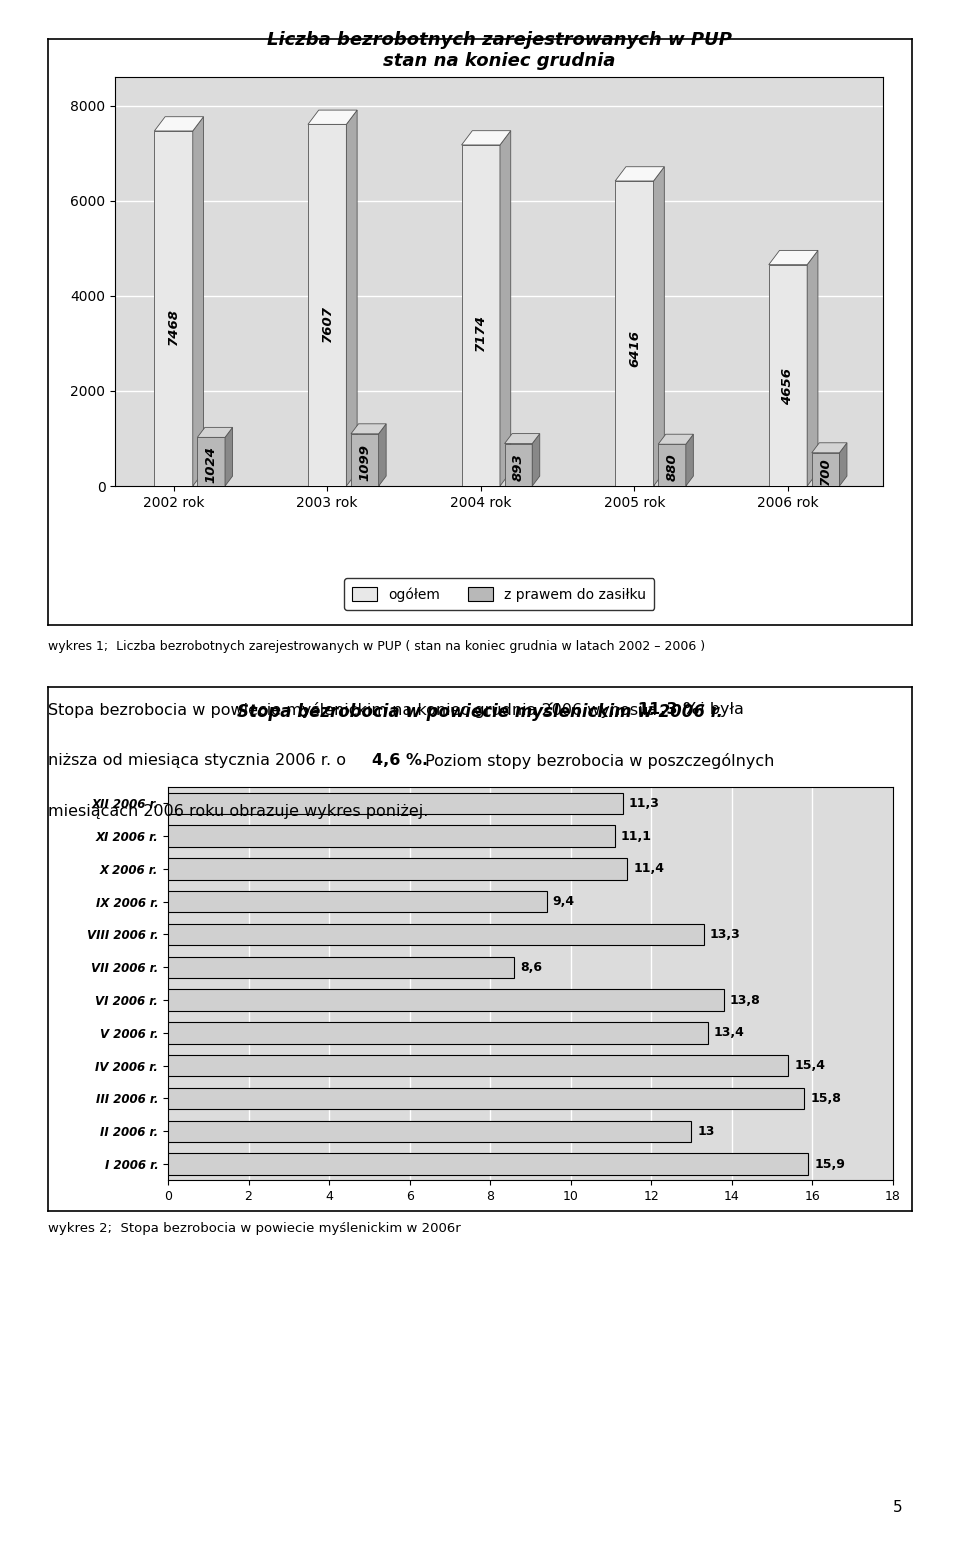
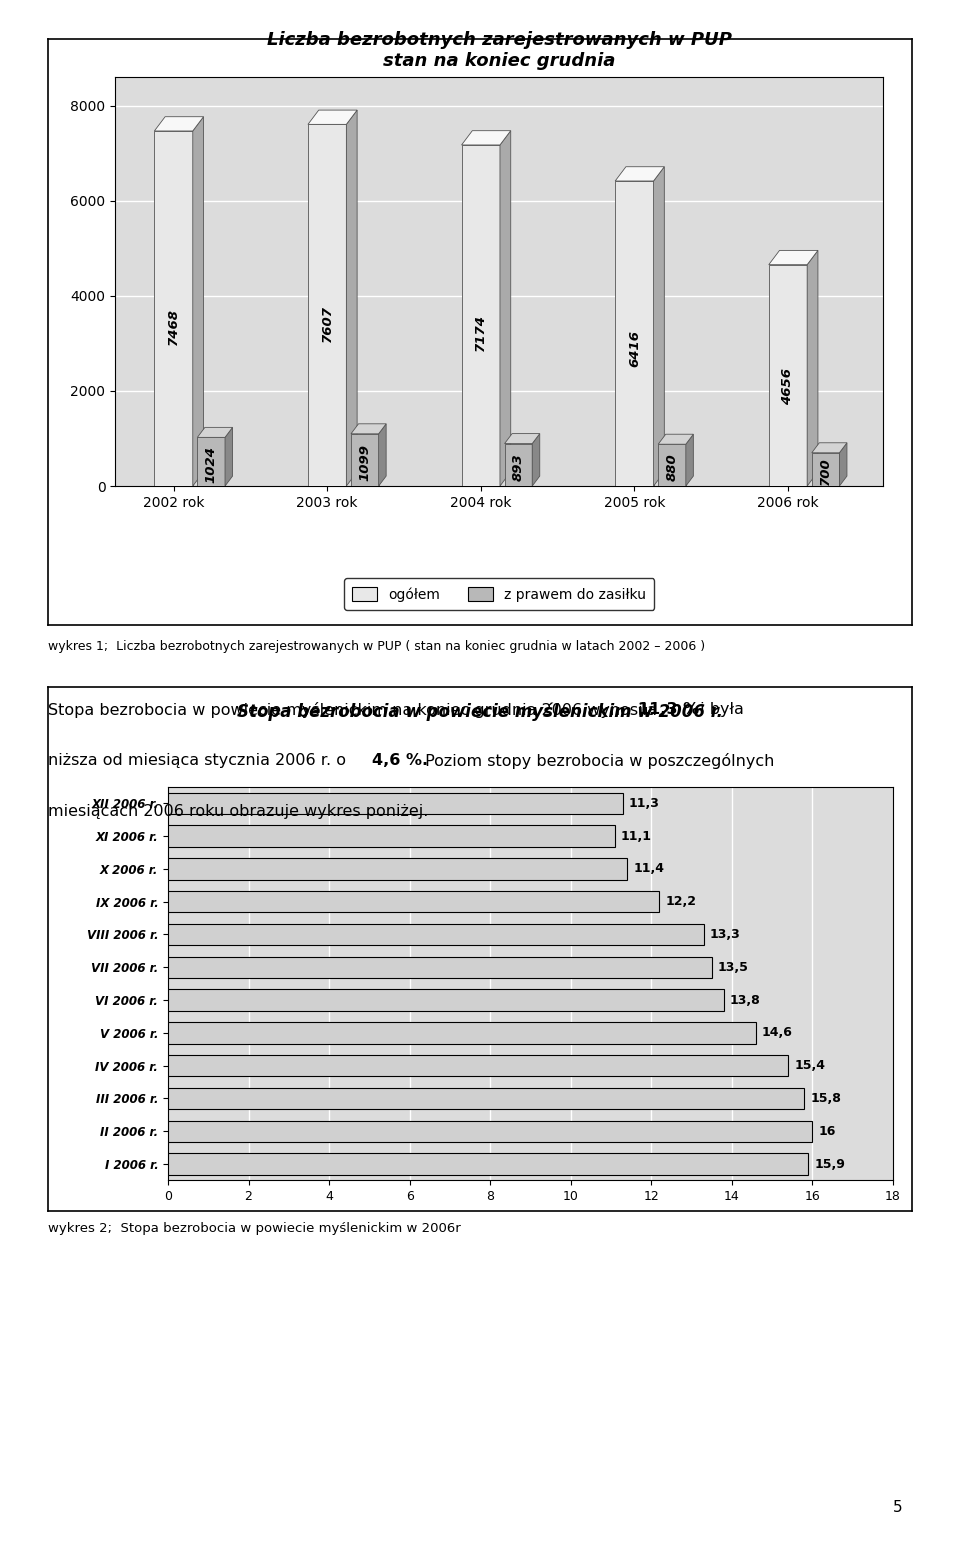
IX 2006 r.: 9,4 -> 12,2
VII 2006 r.: 8,6 -> 13,5
V 2006 r.: 13,4 -> 14,6
II 2006 r.: 13 -> 16
